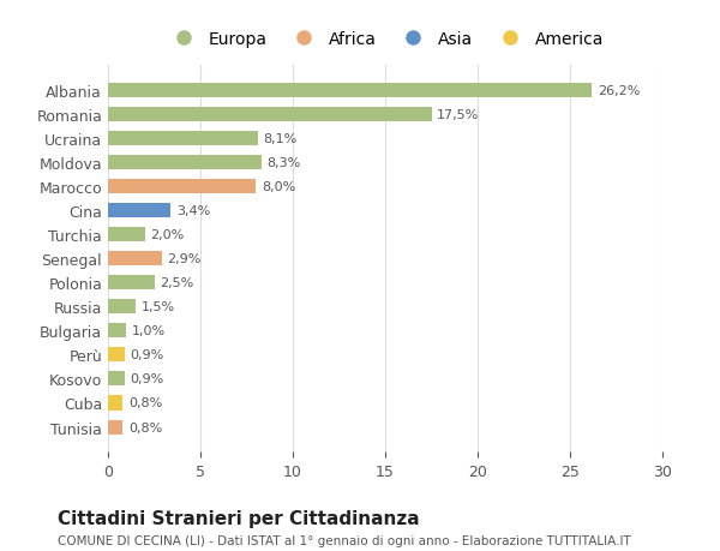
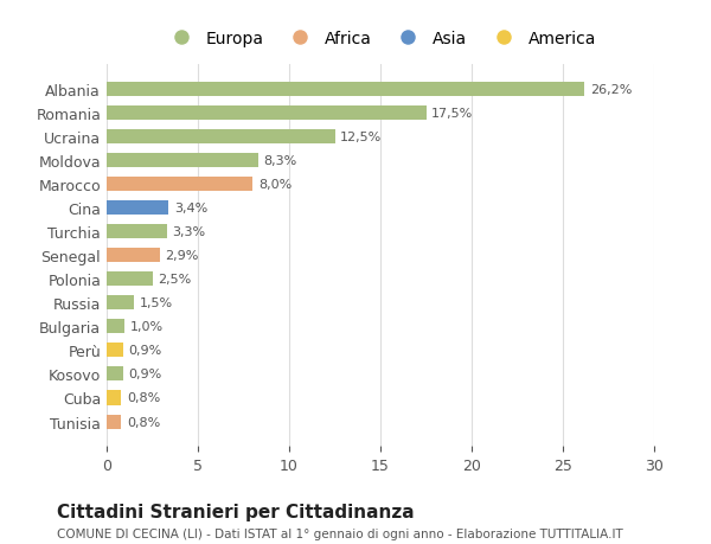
Ucraina: 8,1% -> 12,5%
Turchia: 2,0% -> 3,3%
